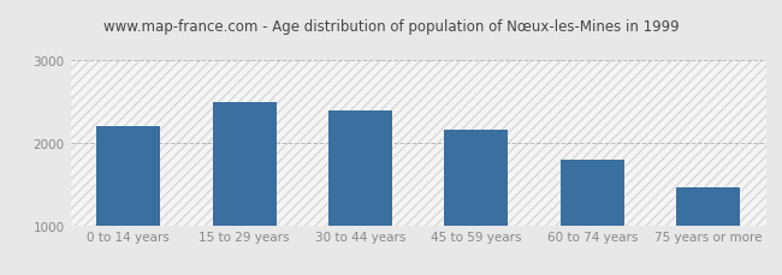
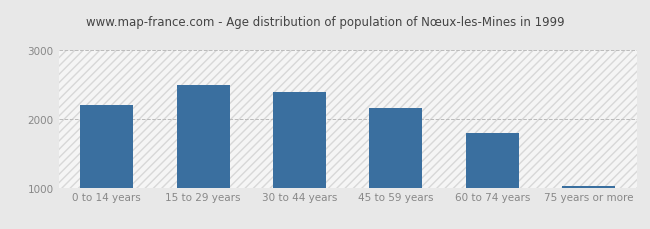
75 years or more: 1460 -> 1030
